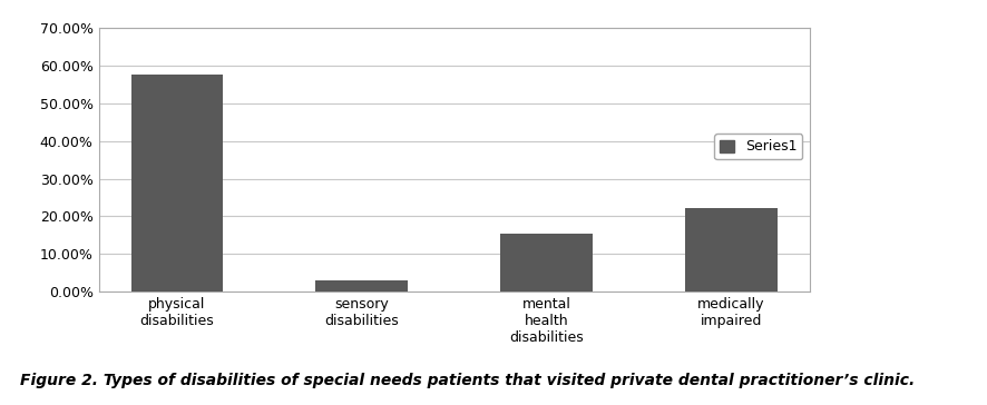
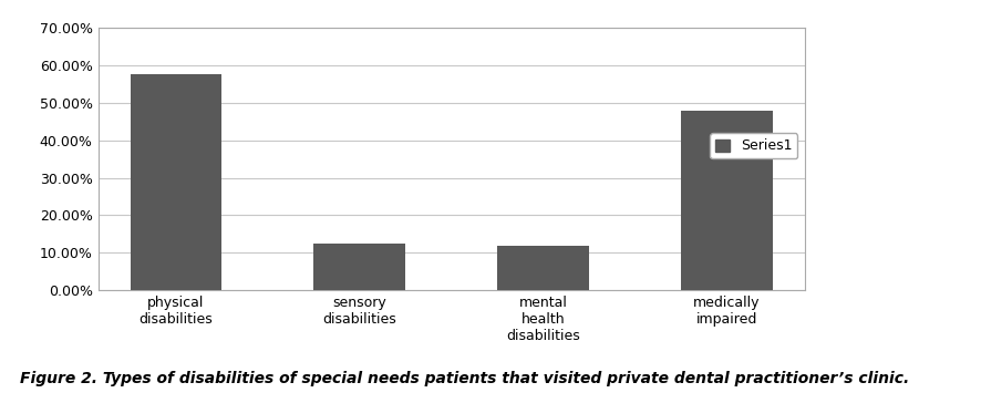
sensory disabilities: 3.1% -> 12.5%
mental health disabilities: 15.4% -> 12.0%
medically impaired: 22.3% -> 48.0%
